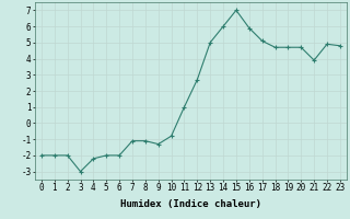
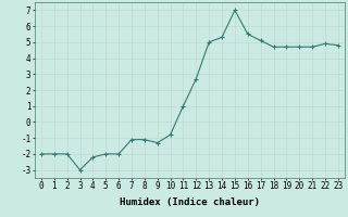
14: 6.0 -> 5.3
16: 5.9 -> 5.5
21: 3.9 -> 4.7
